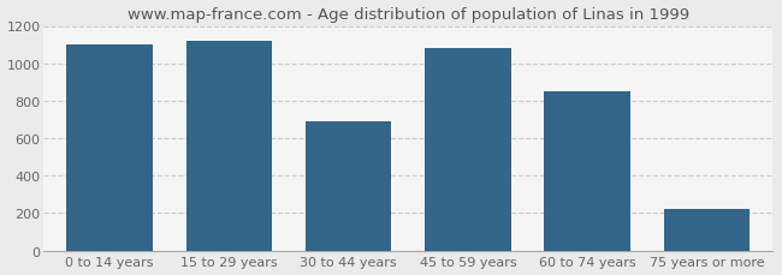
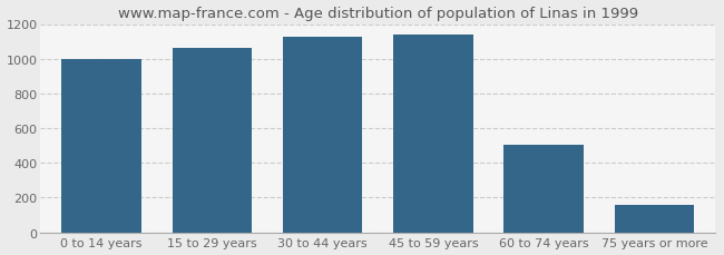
0 to 14 years: 1100 -> 1000
15 to 29 years: 1120 -> 1060
30 to 44 years: 690 -> 1130
45 to 59 years: 1080 -> 1140
60 to 74 years: 850 -> 510
75 years or more: 220 -> 160
